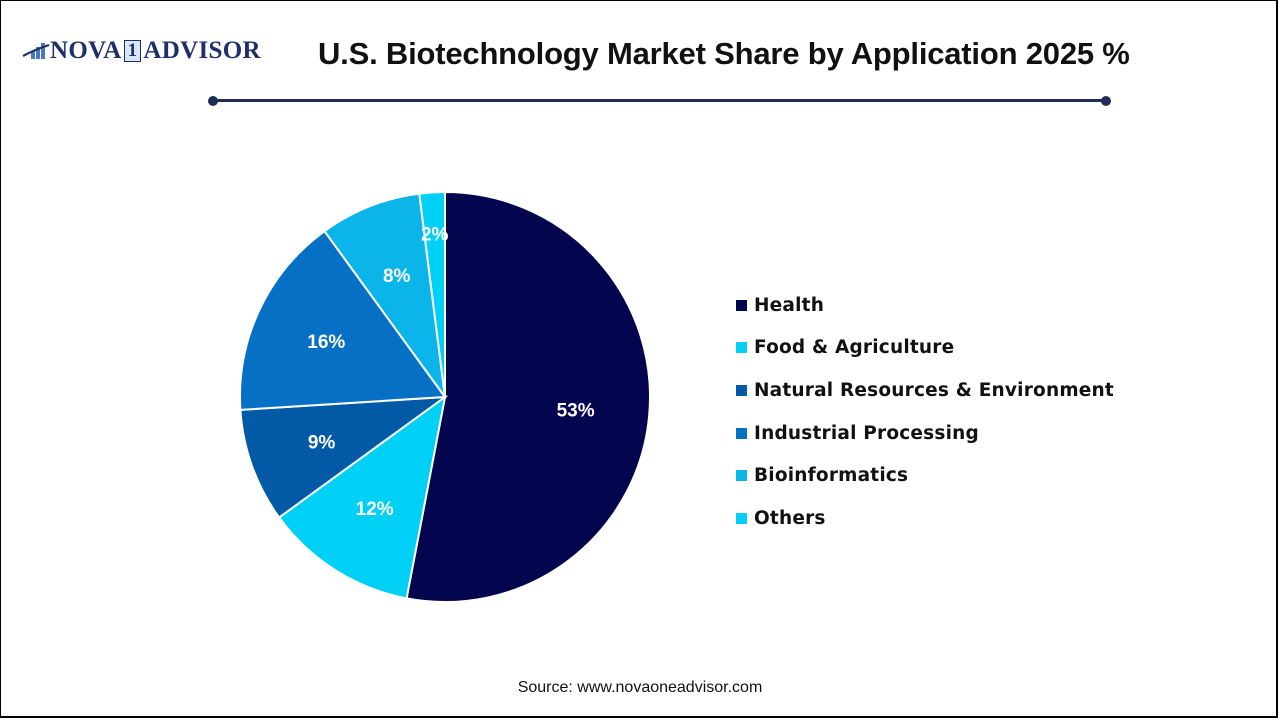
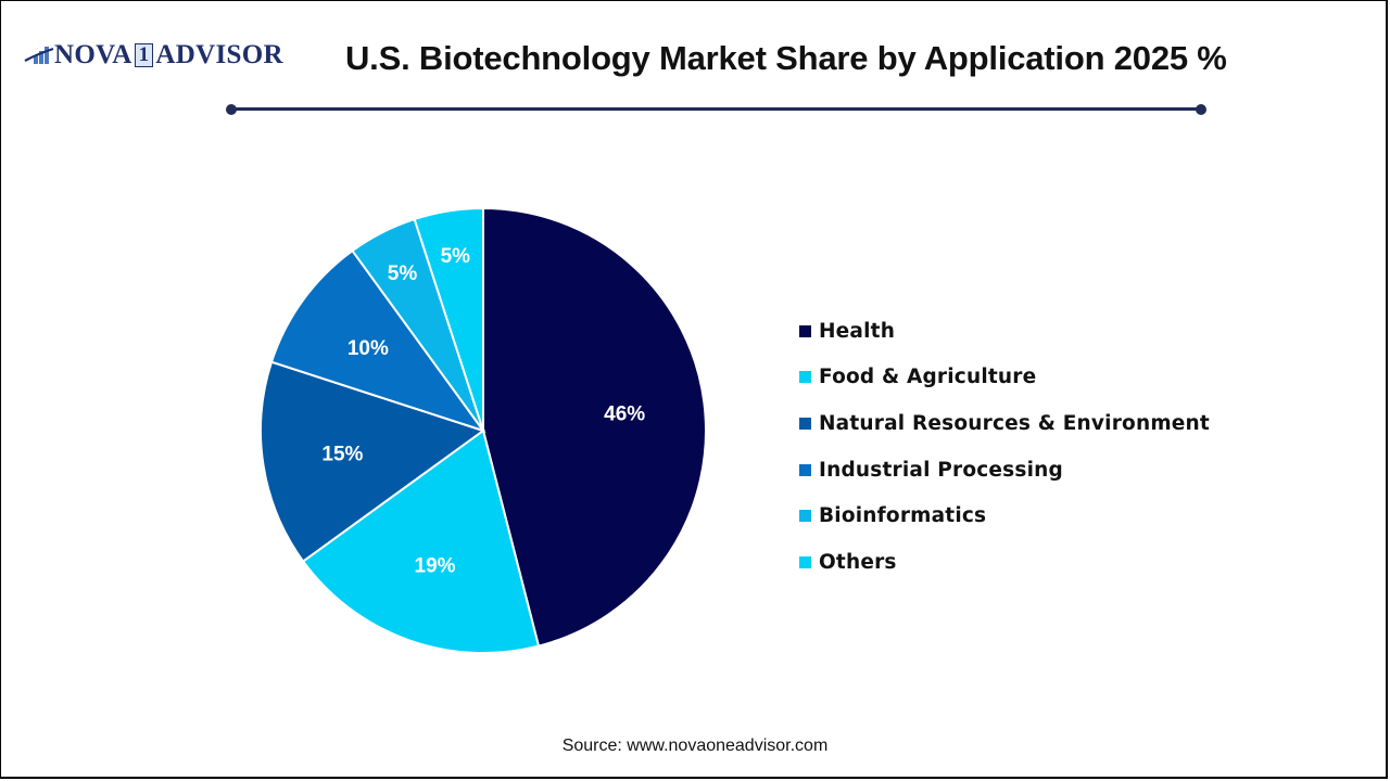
Health: 53% -> 46%
Food & Agriculture: 12% -> 19%
Natural Resources & Environment: 9% -> 15%
Industrial Processing: 16% -> 10%
Bioinformatics: 8% -> 5%
Others: 2% -> 5%
